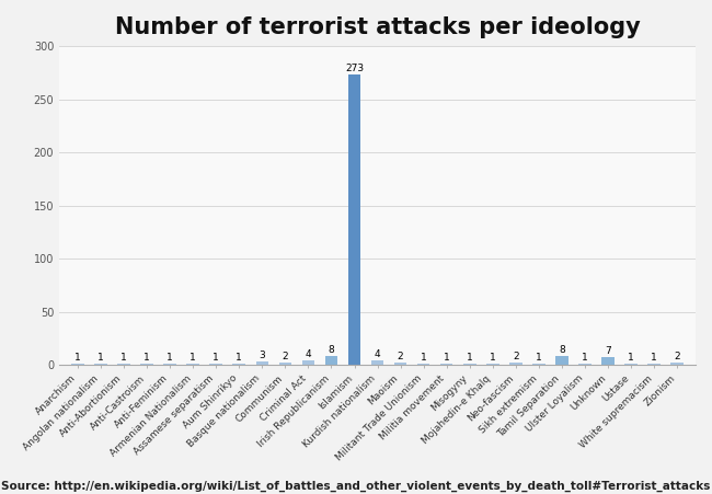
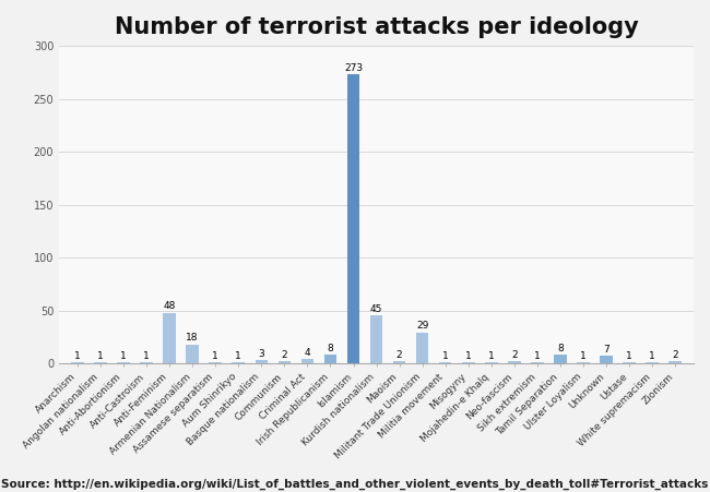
Anti-Feminism: 1 -> 48
Armenian Nationalism: 1 -> 18
Kurdish nationalism: 4 -> 45
Militant Trade Unionism: 1 -> 29
